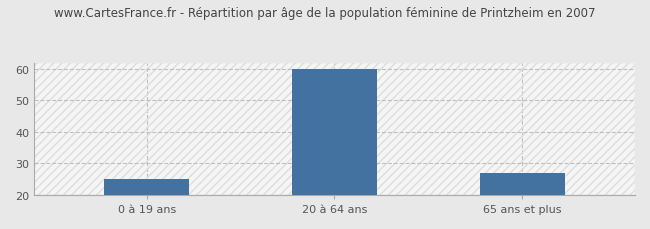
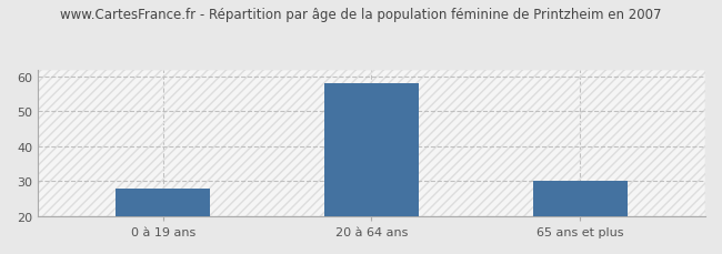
0 à 19 ans: 25 -> 28
20 à 64 ans: 60 -> 58
65 ans et plus: 27 -> 30
